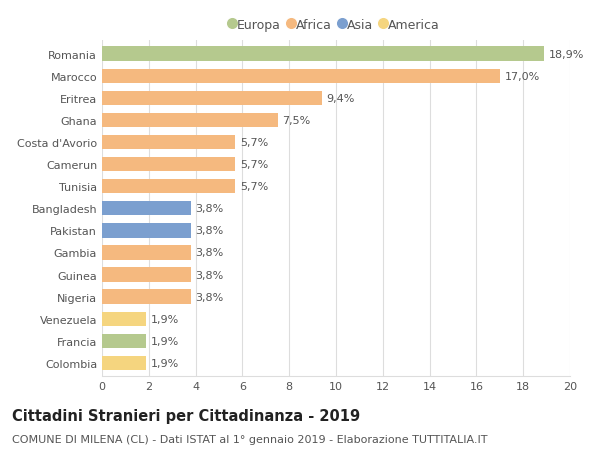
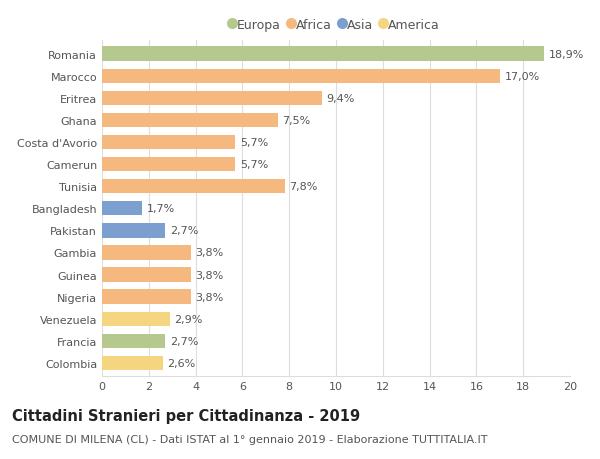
Tunisia: 5,7% -> 7,8%
Bangladesh: 3,8% -> 1,7%
Pakistan: 3,8% -> 2,7%
Venezuela: 1,9% -> 2,9%
Francia: 1,9% -> 2,7%
Colombia: 1,9% -> 2,6%
